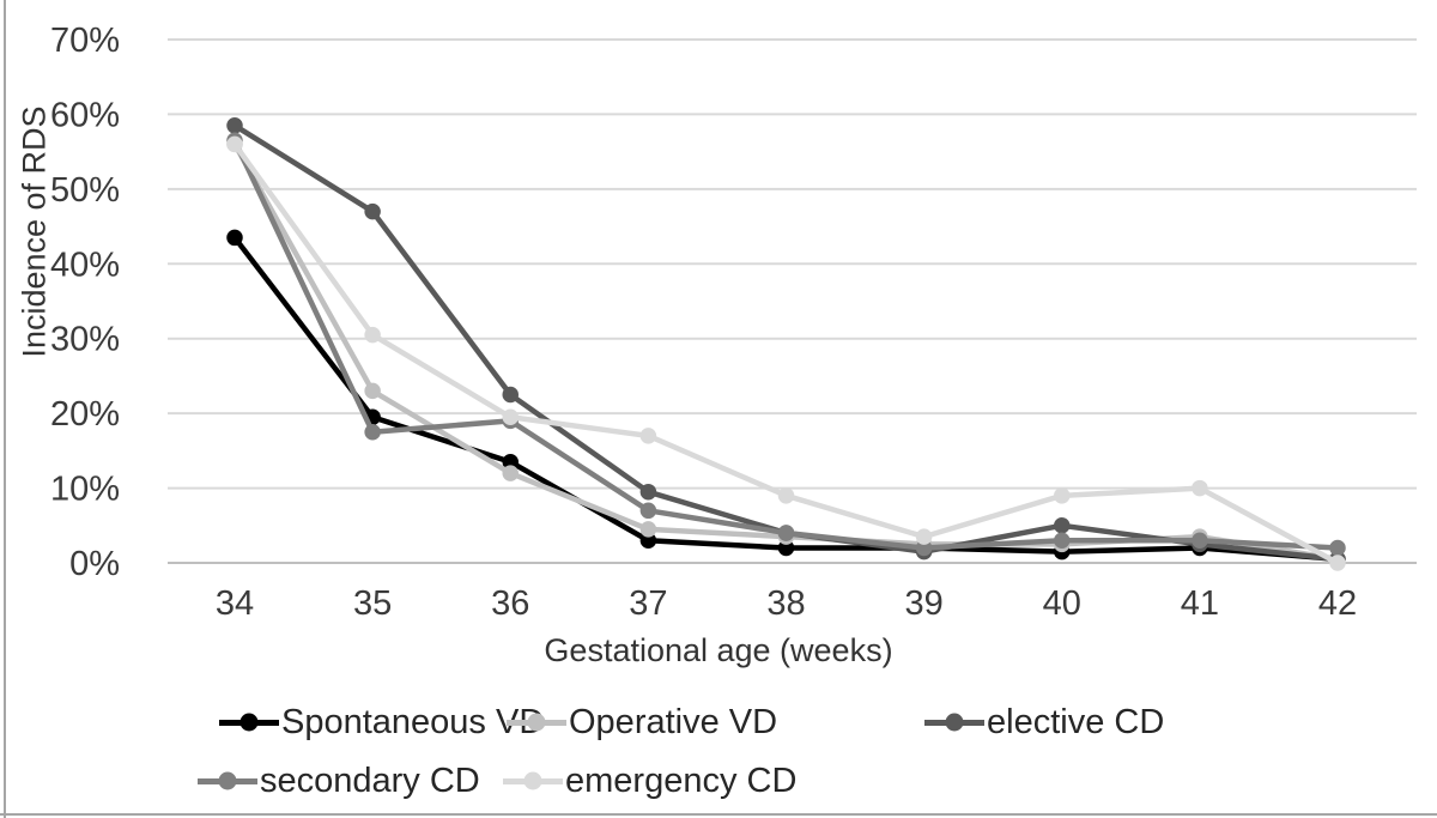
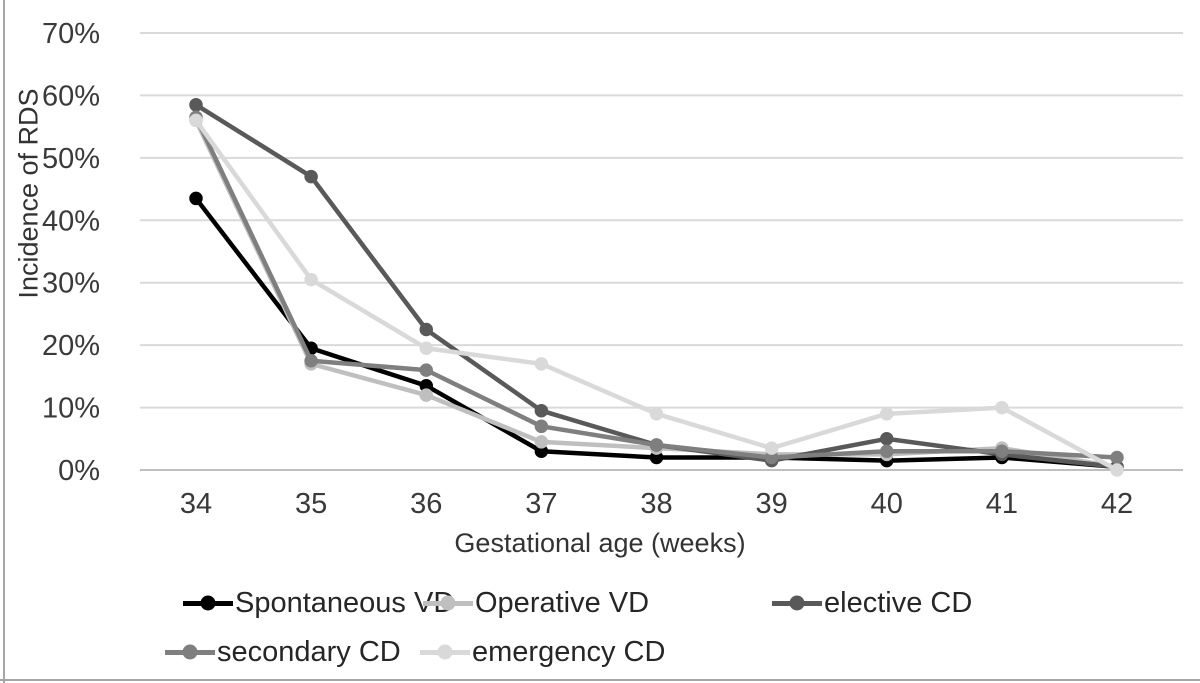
Operative VD/35: 23% -> 17%
secondary CD/36: 19% -> 16%
